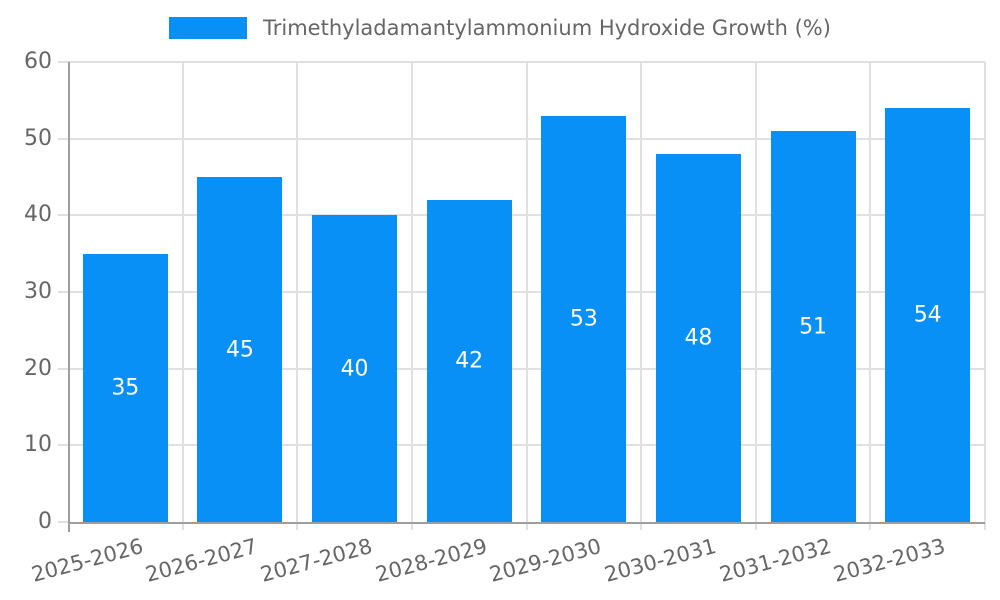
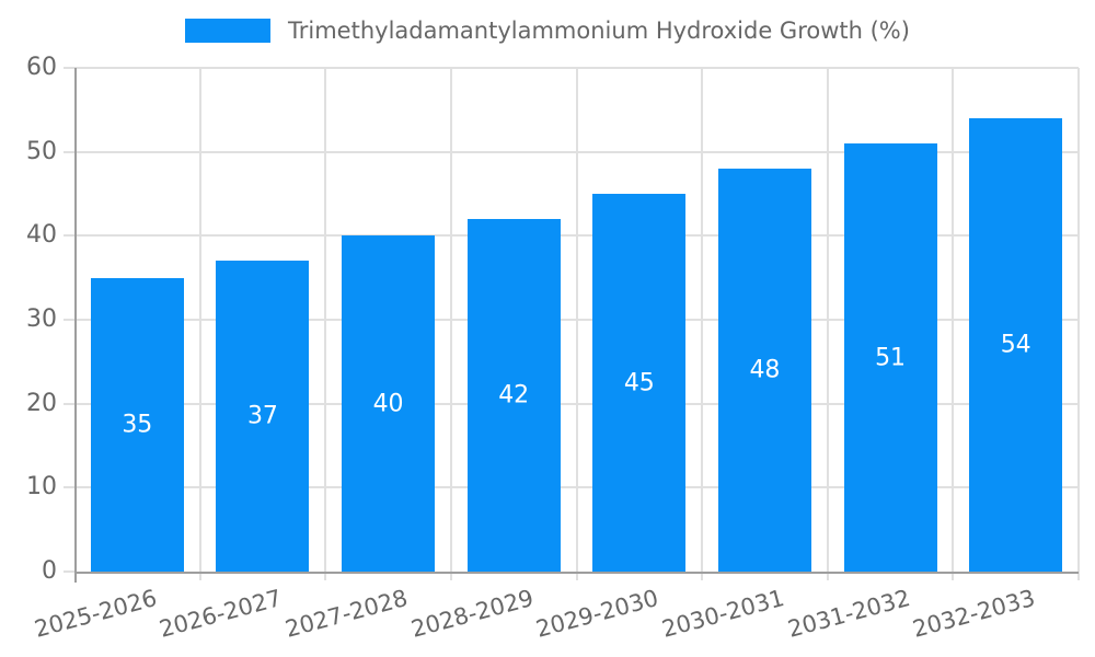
2026-2027: 45 -> 37
2029-2030: 53 -> 45
